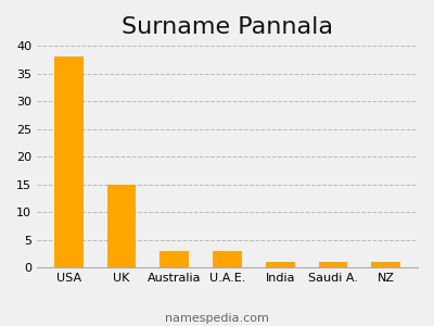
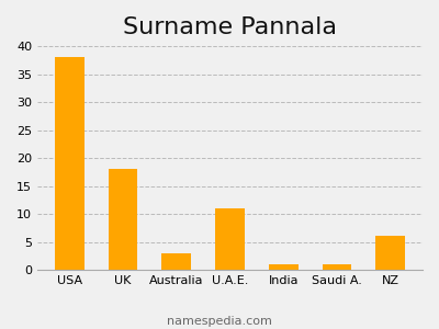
UK: 15 -> 18
U.A.E.: 3 -> 11
NZ: 1 -> 6
